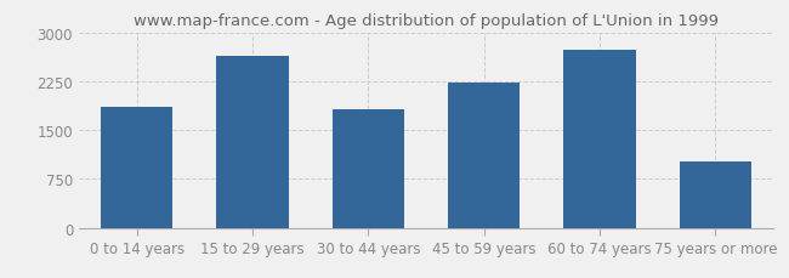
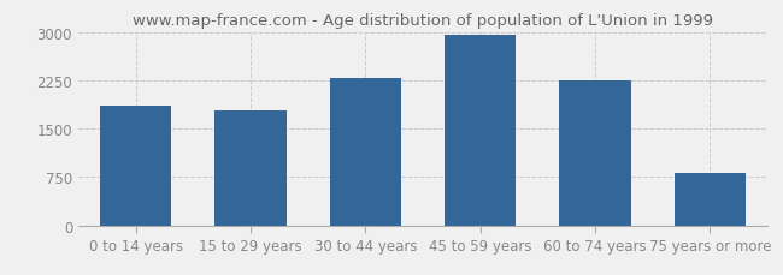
15 to 29 years: 2640 -> 1790
30 to 44 years: 1820 -> 2290
45 to 59 years: 2220 -> 2950
60 to 74 years: 2740 -> 2250
75 years or more: 1020 -> 810
